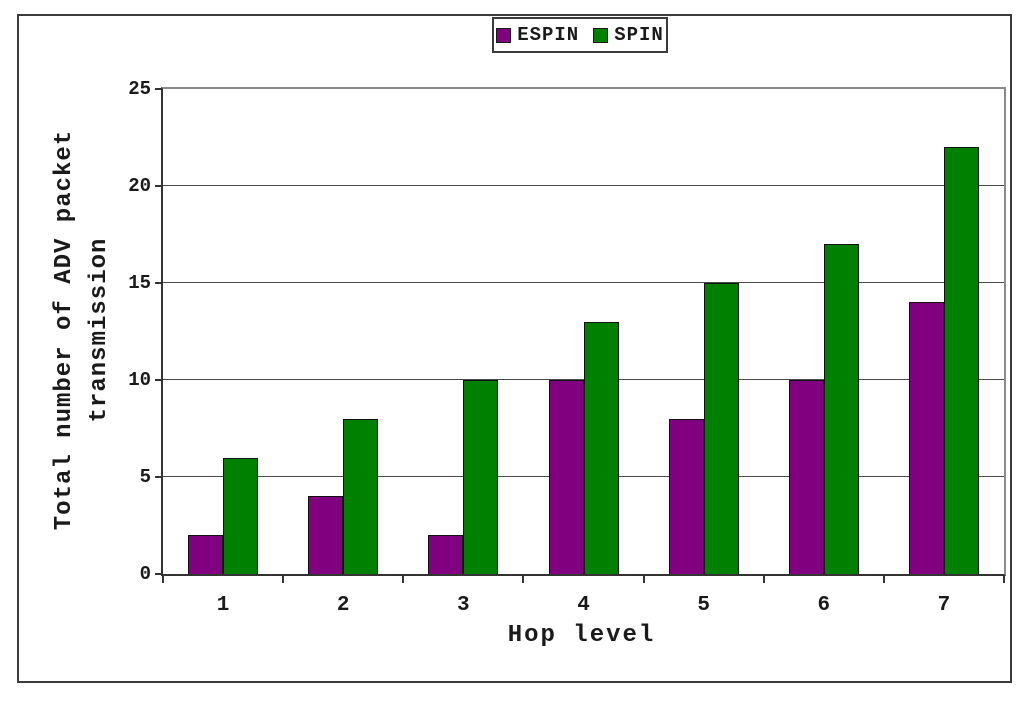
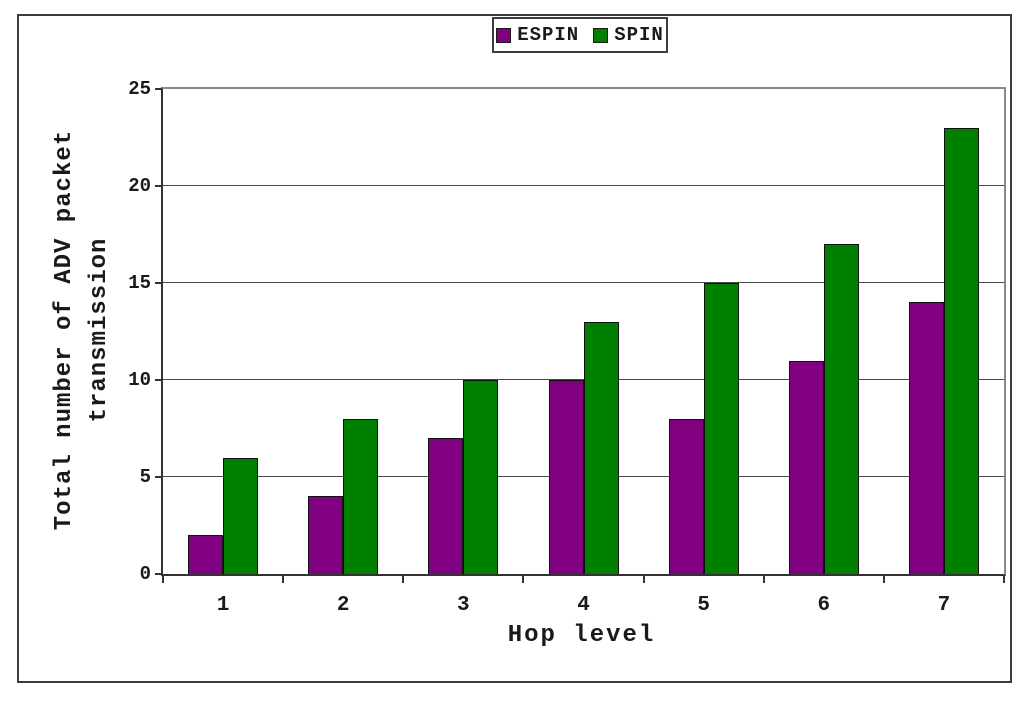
ESPIN/3: 2 -> 7
ESPIN/6: 10 -> 11
SPIN/7: 22 -> 23
